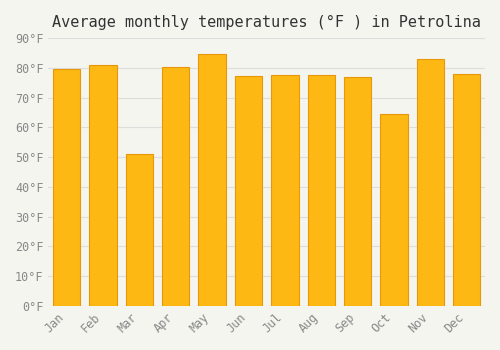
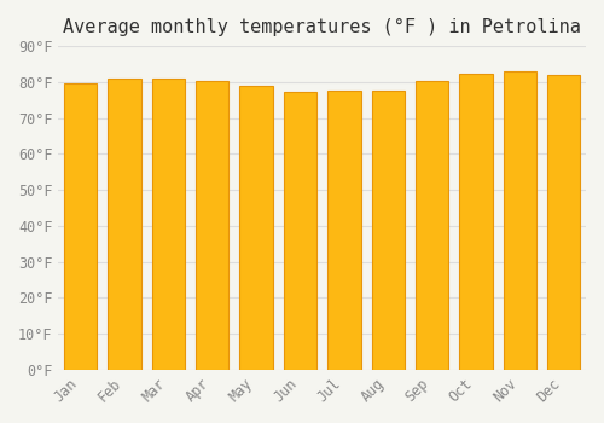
Mar: 51.0°F -> 81.0°F
May: 84.5°F -> 79.0°F
Sep: 77.0°F -> 80.3°F
Oct: 64.5°F -> 82.4°F
Dec: 78.0°F -> 82.0°F
